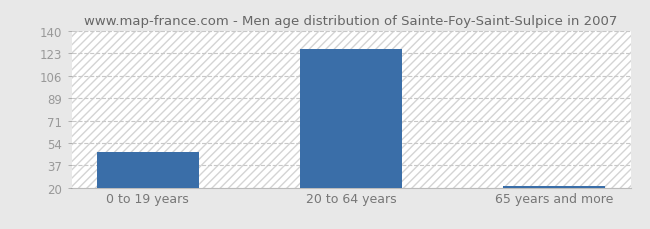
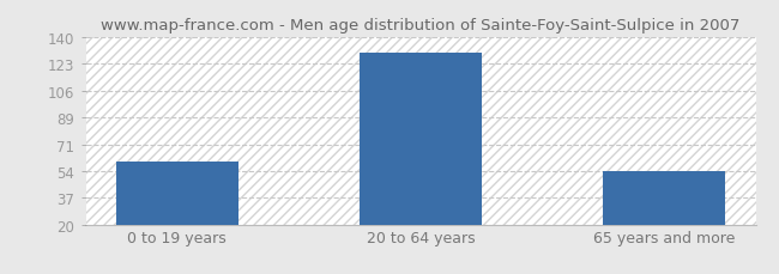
0 to 19 years: 47 -> 60
20 to 64 years: 126 -> 130
65 years and more: 21 -> 54
